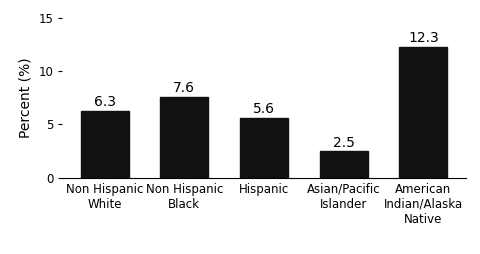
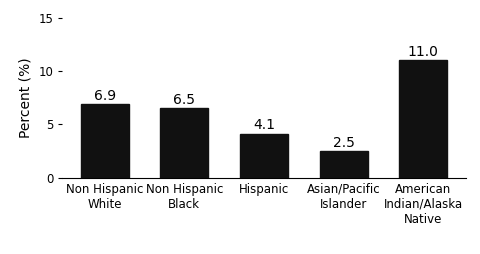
Non Hispanic White: 6.3 -> 6.9
Non Hispanic Black: 7.6 -> 6.5
Hispanic: 5.6 -> 4.1
American Indian/Alaska Native: 12.3 -> 11.0
